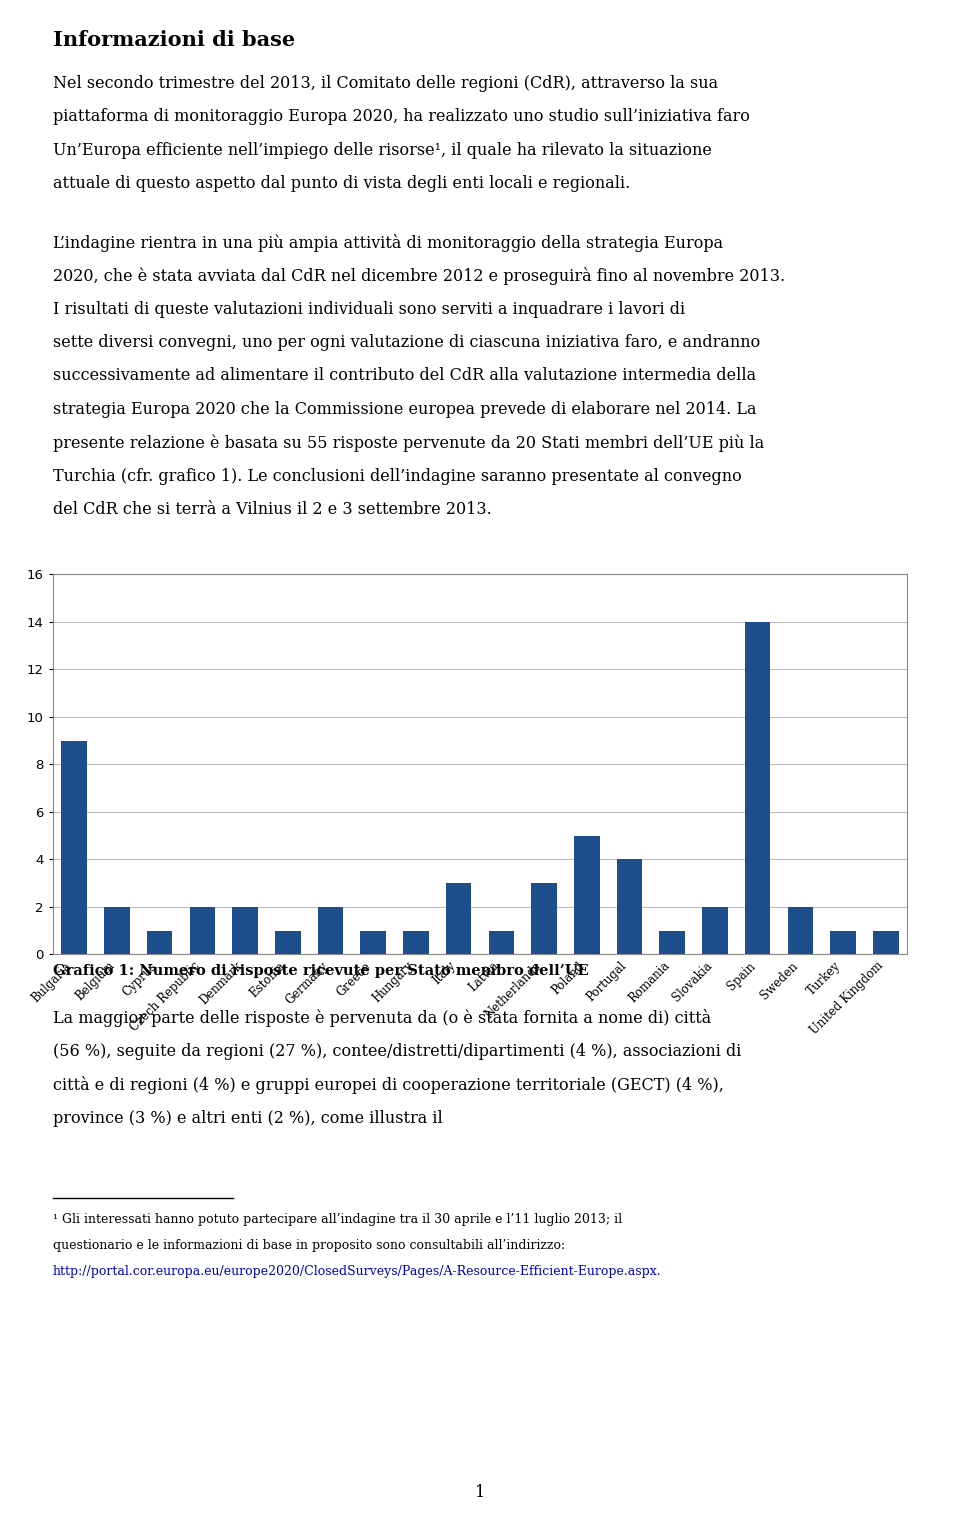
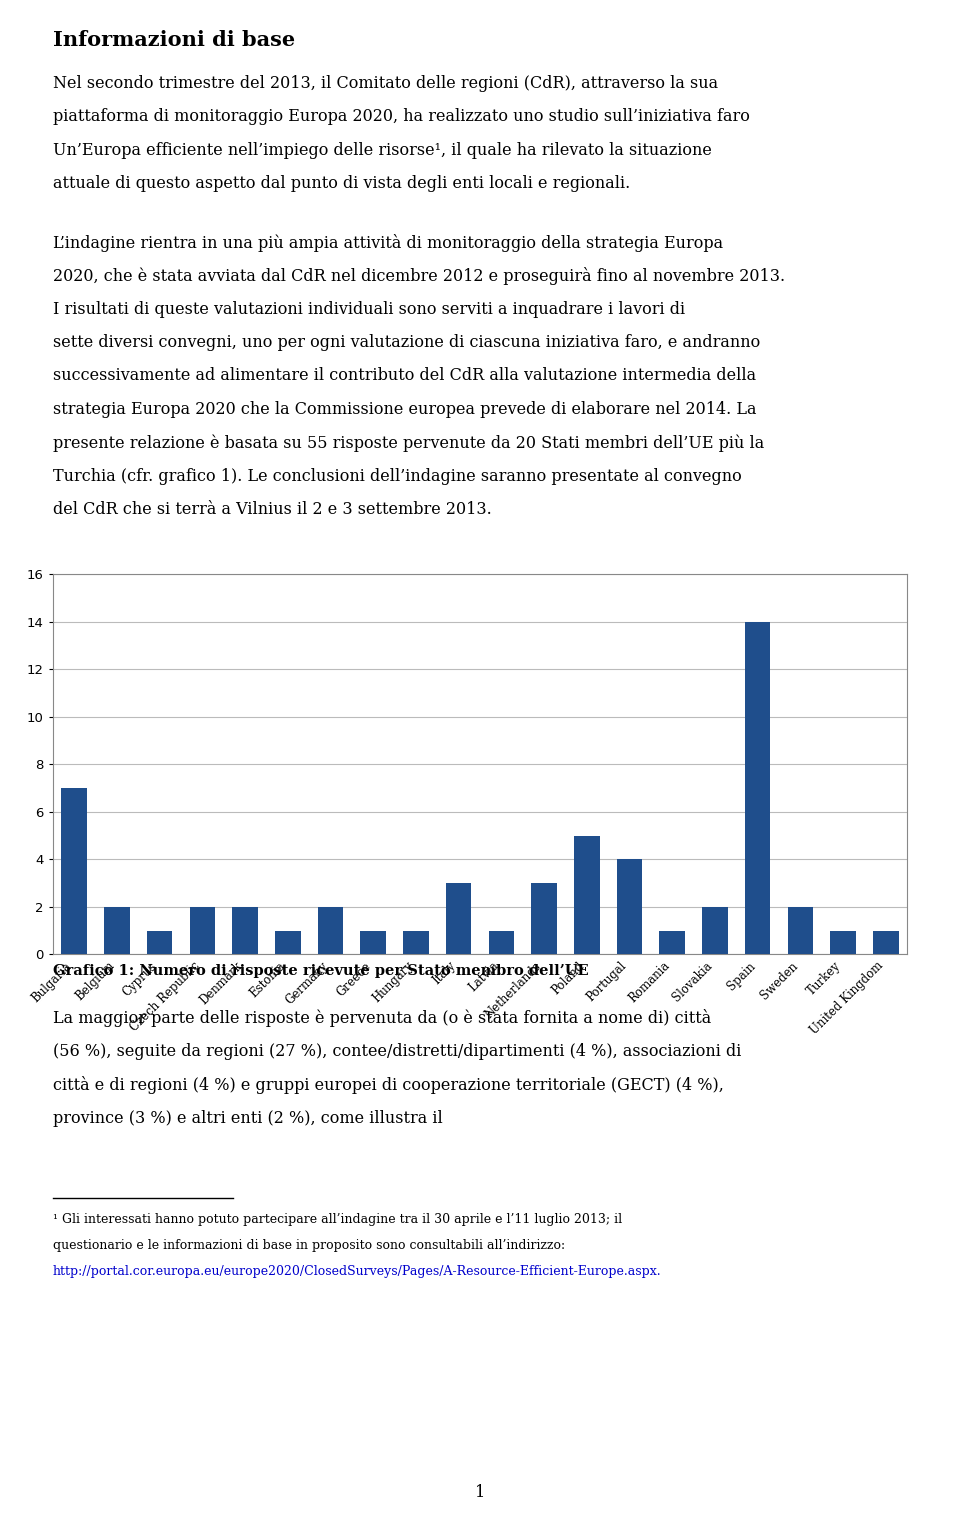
Bulgaria: 9 -> 7
